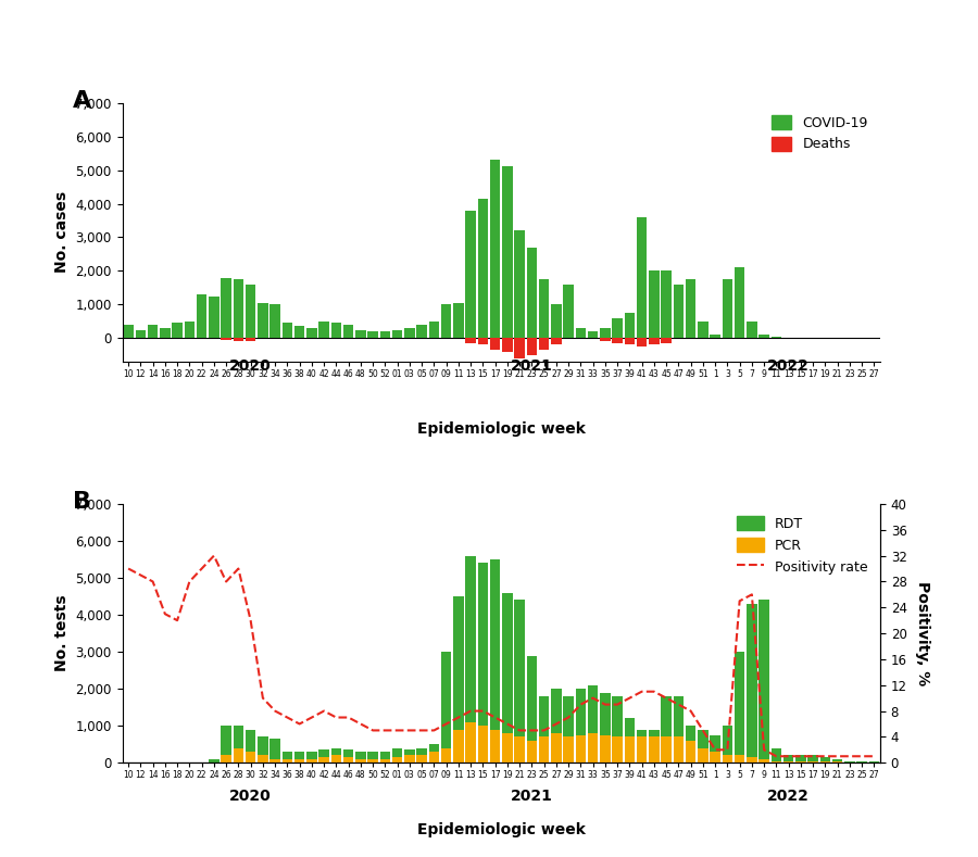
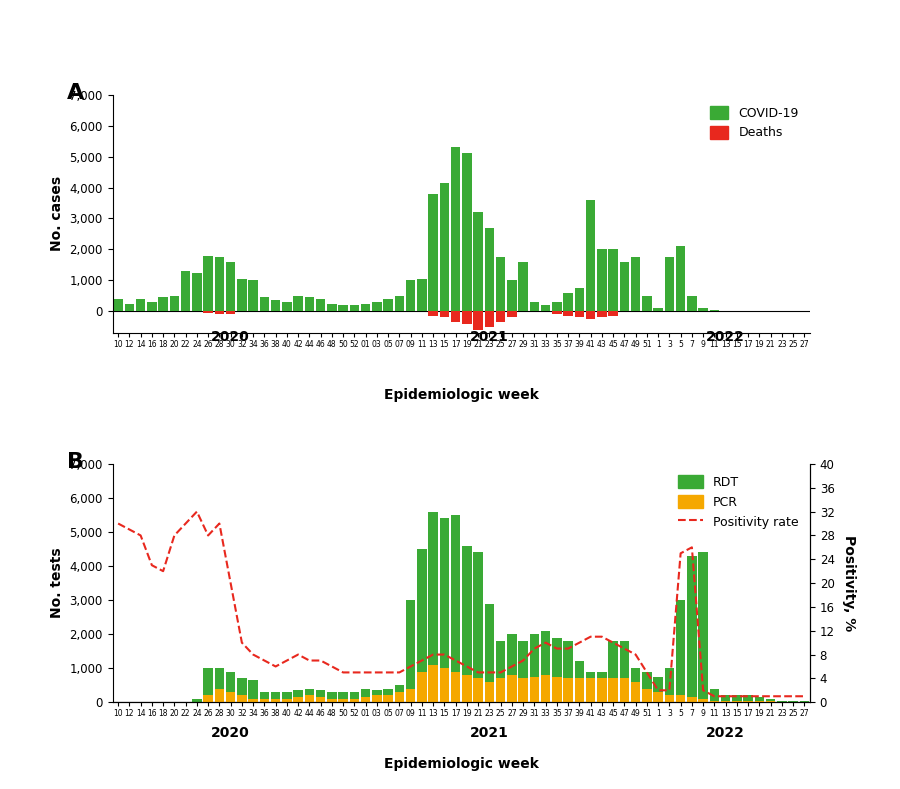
Positivity rate/30: 22 -> 20
